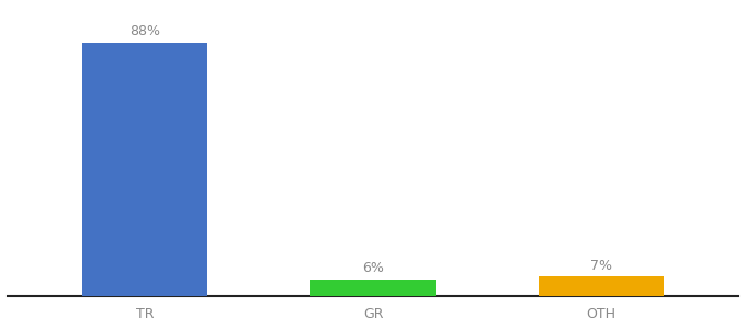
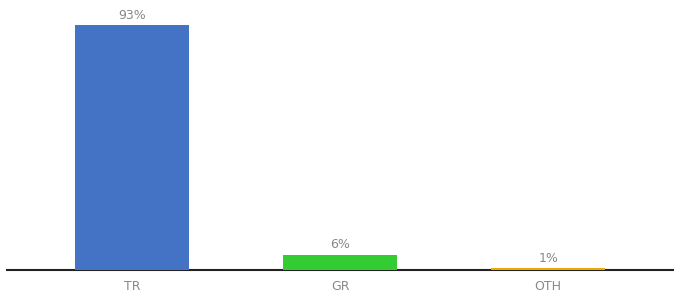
TR: 88% -> 93%
OTH: 7% -> 1%
